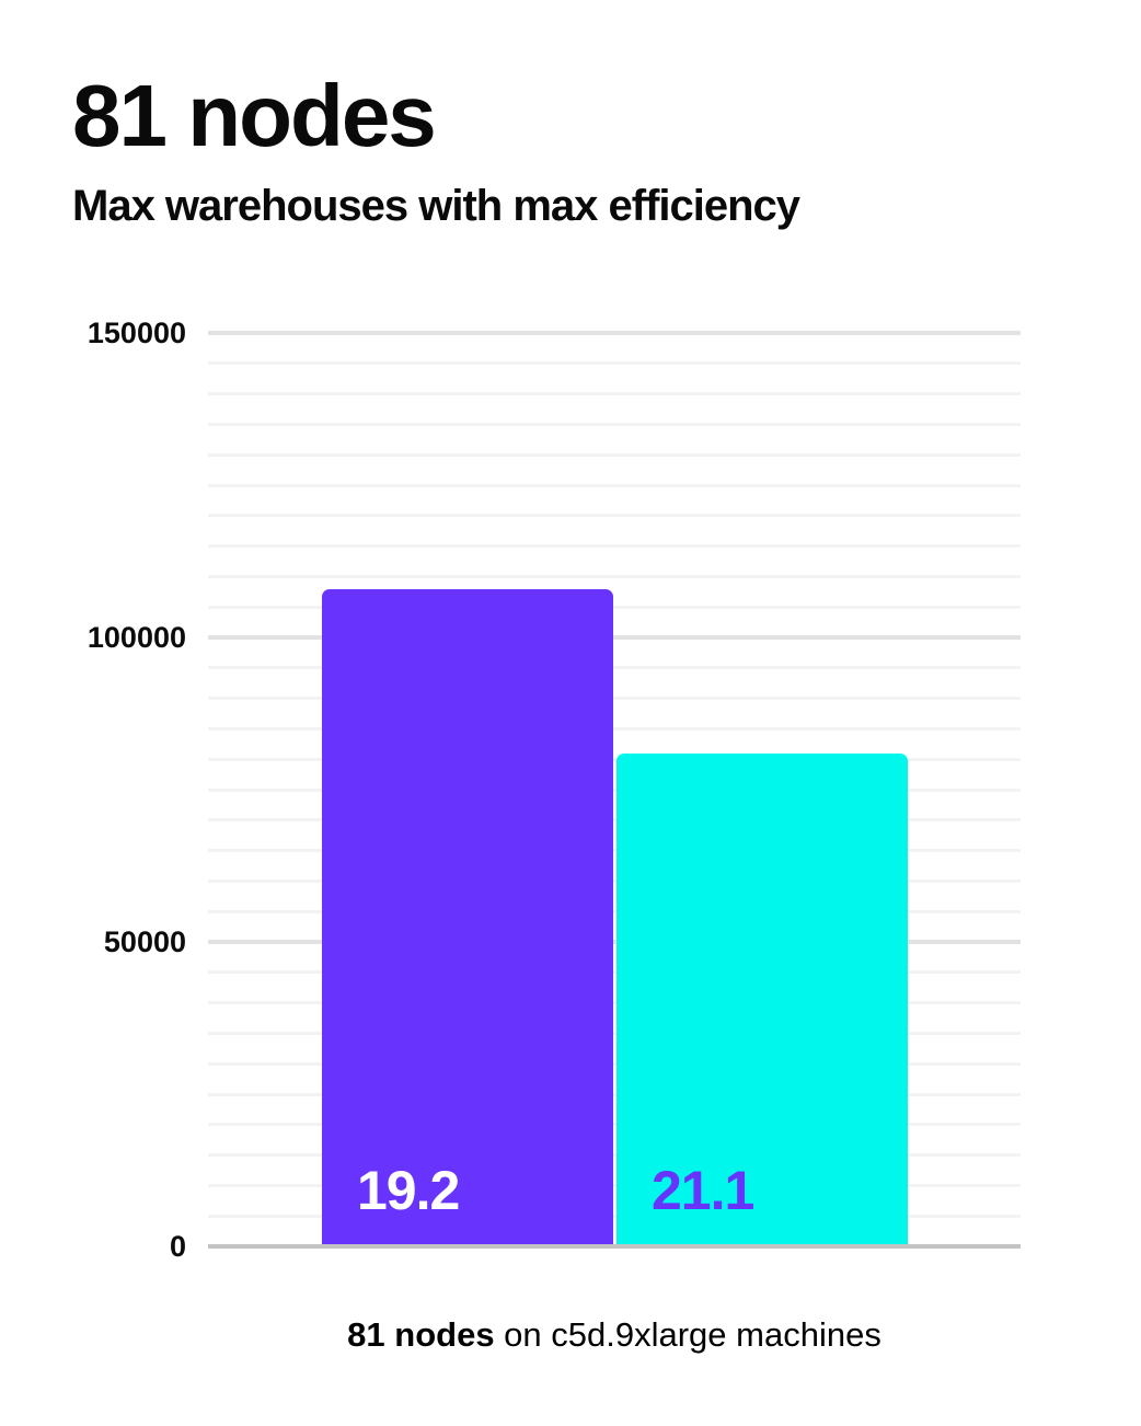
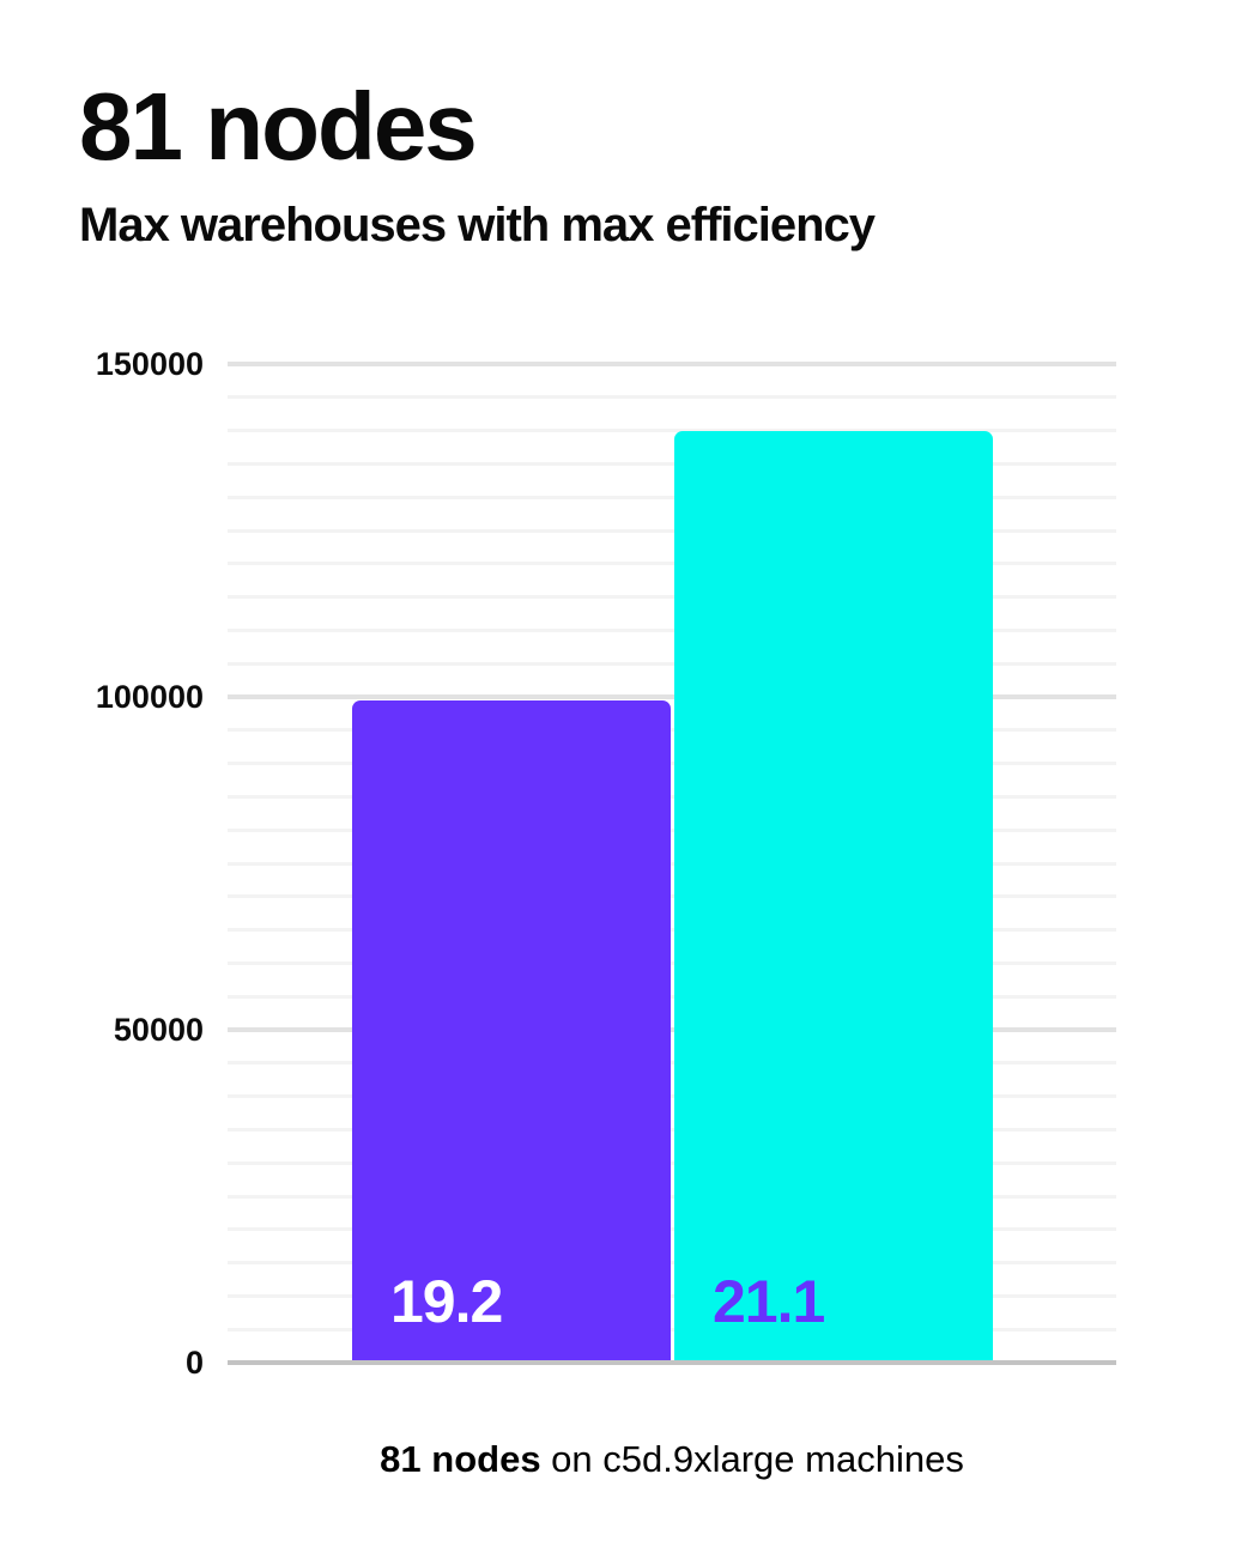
19.2: 108000 -> 100000
21.1: 81000 -> 140000
